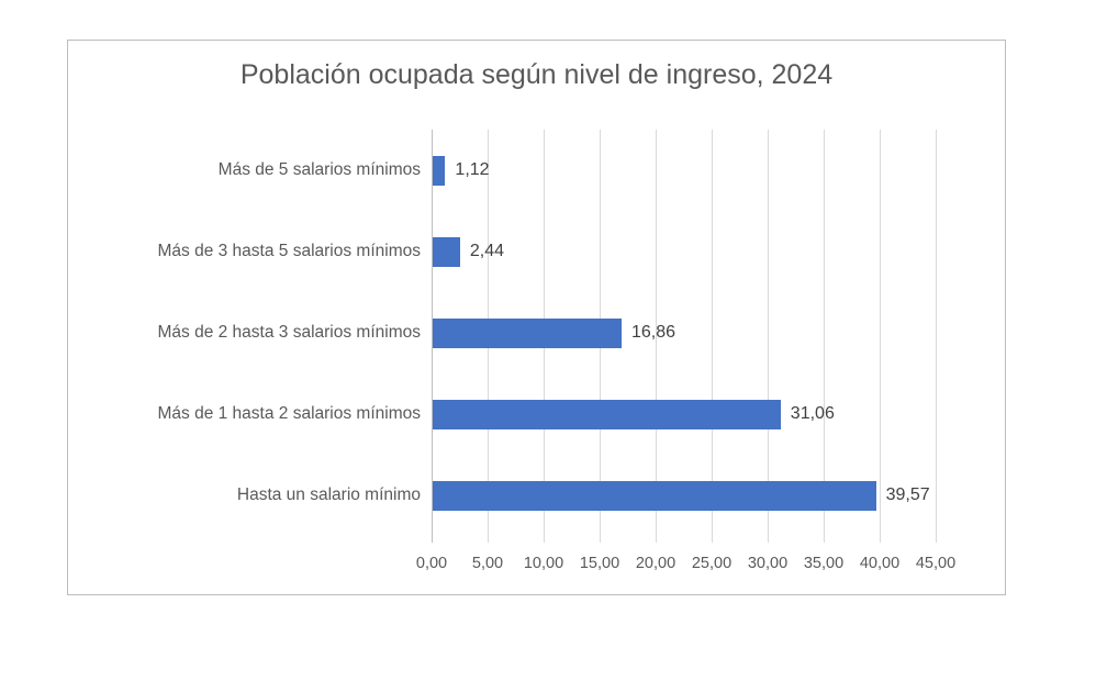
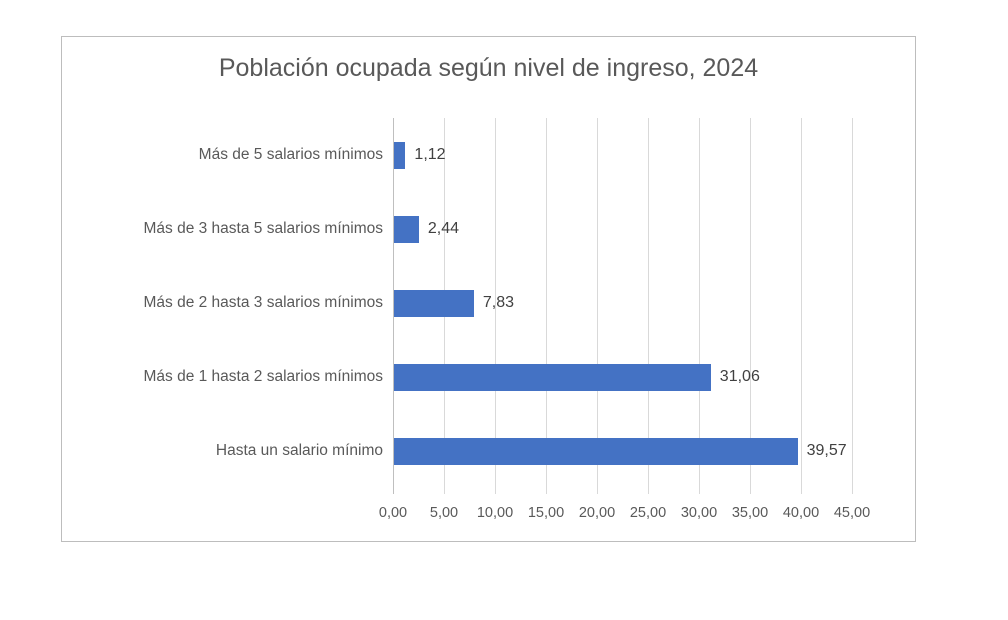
Más de 2 hasta 3 salarios mínimos: 16,86 -> 7,83
